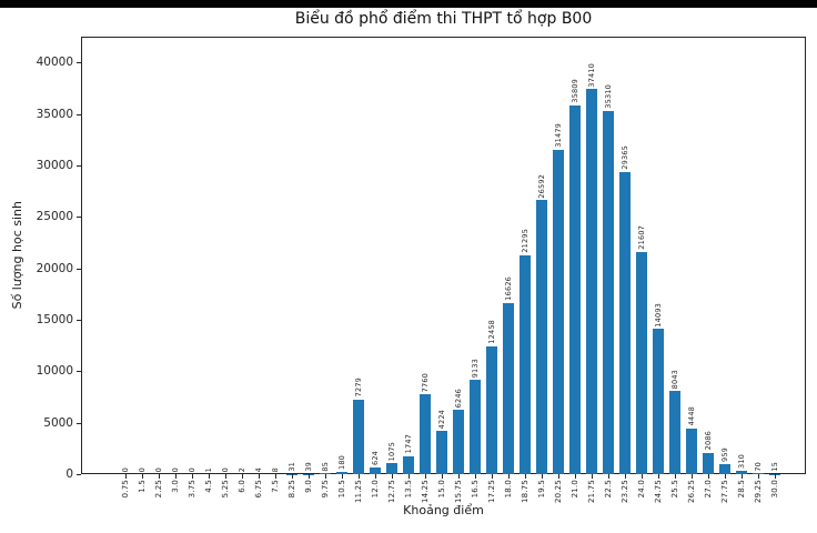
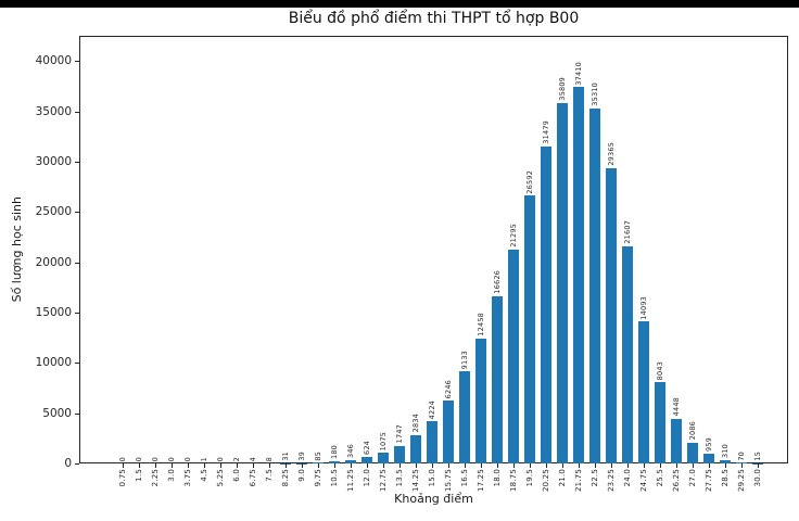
11.25: 7279 -> 346
14.25: 7760 -> 2834
